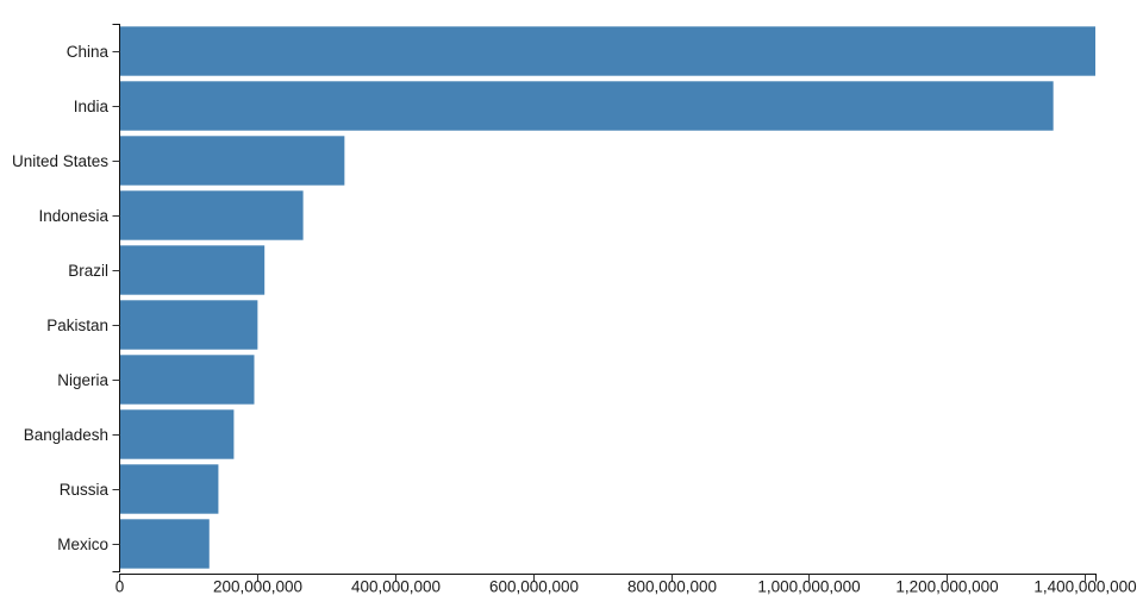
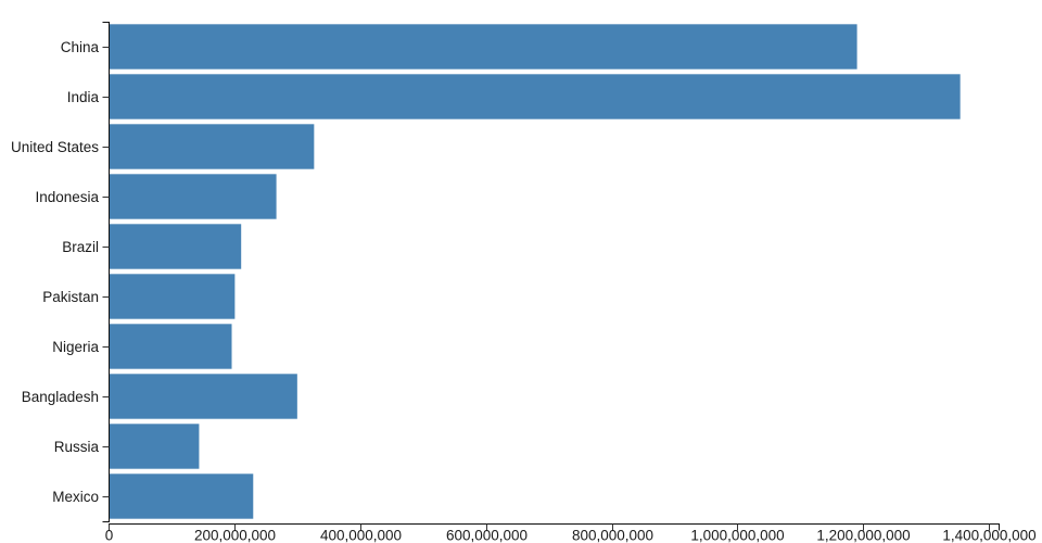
China: 1420000000 -> 1190000000
Bangladesh: 170000000 -> 300000000
Mexico: 130000000 -> 230000000
